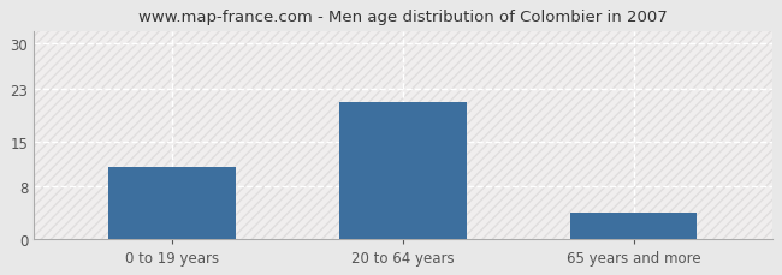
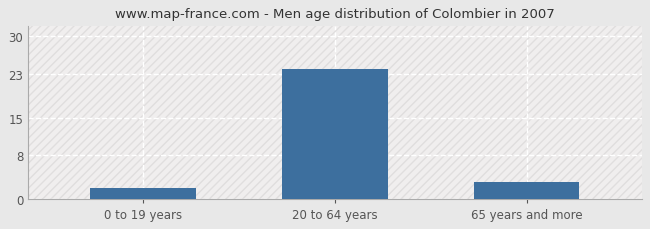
0 to 19 years: 11 -> 2
20 to 64 years: 21 -> 24
65 years and more: 4 -> 3
